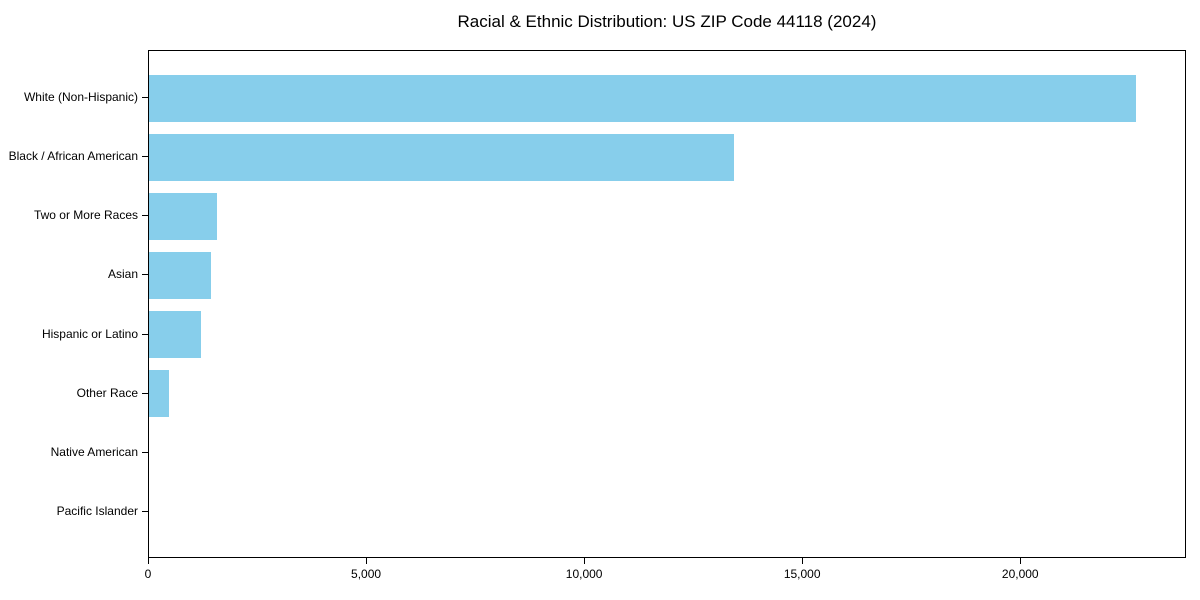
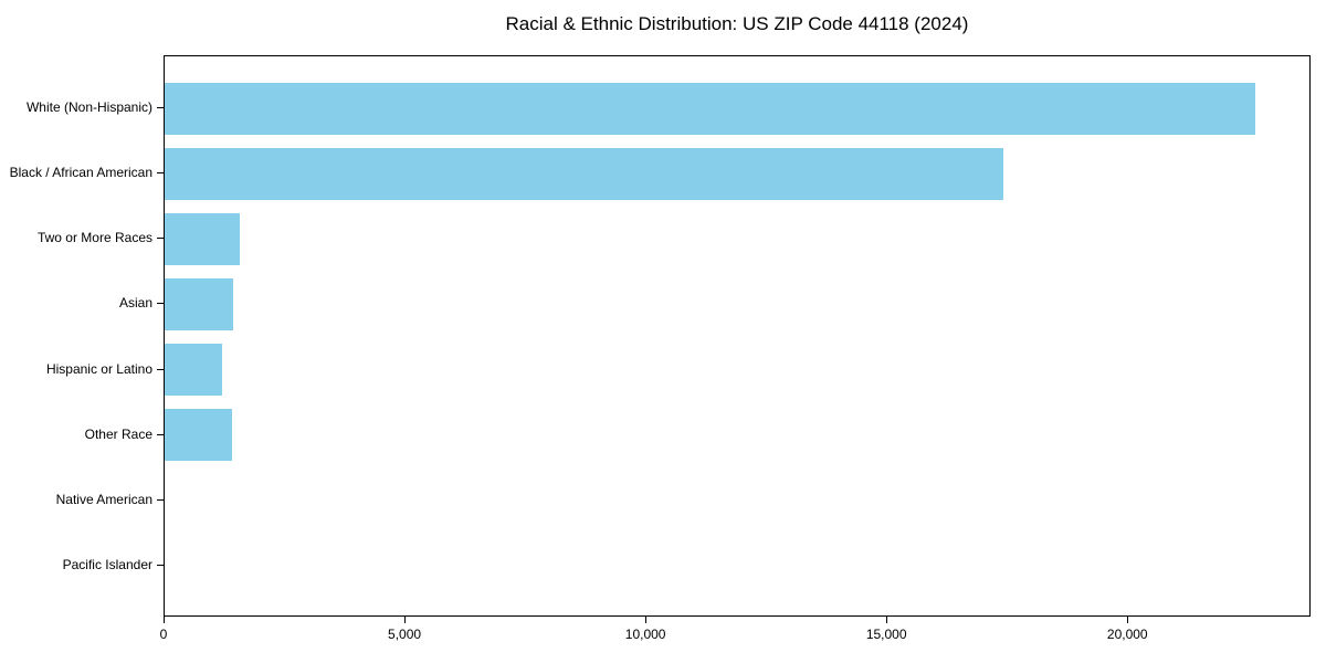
Black / African American: 13400 -> 17400
Other Race: 400 -> 1400
